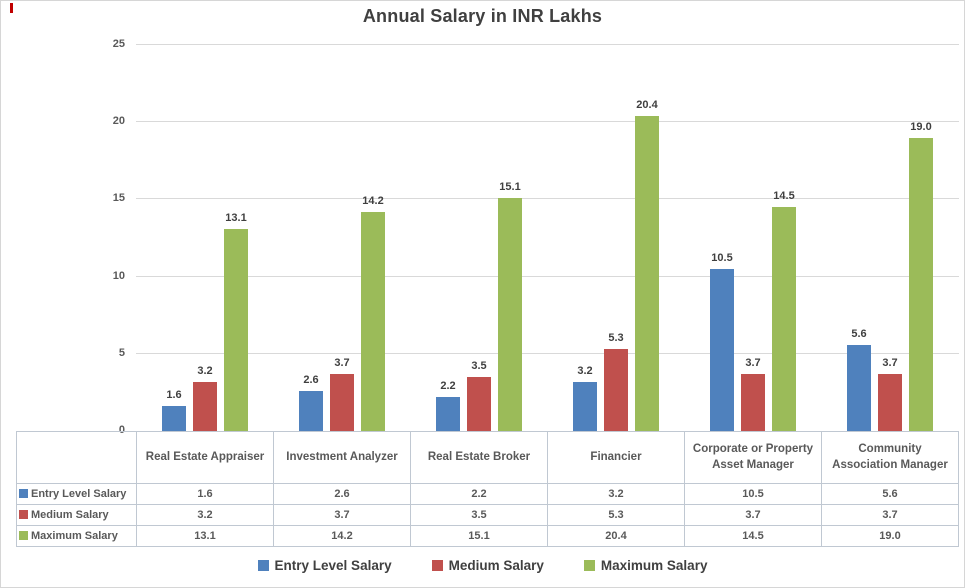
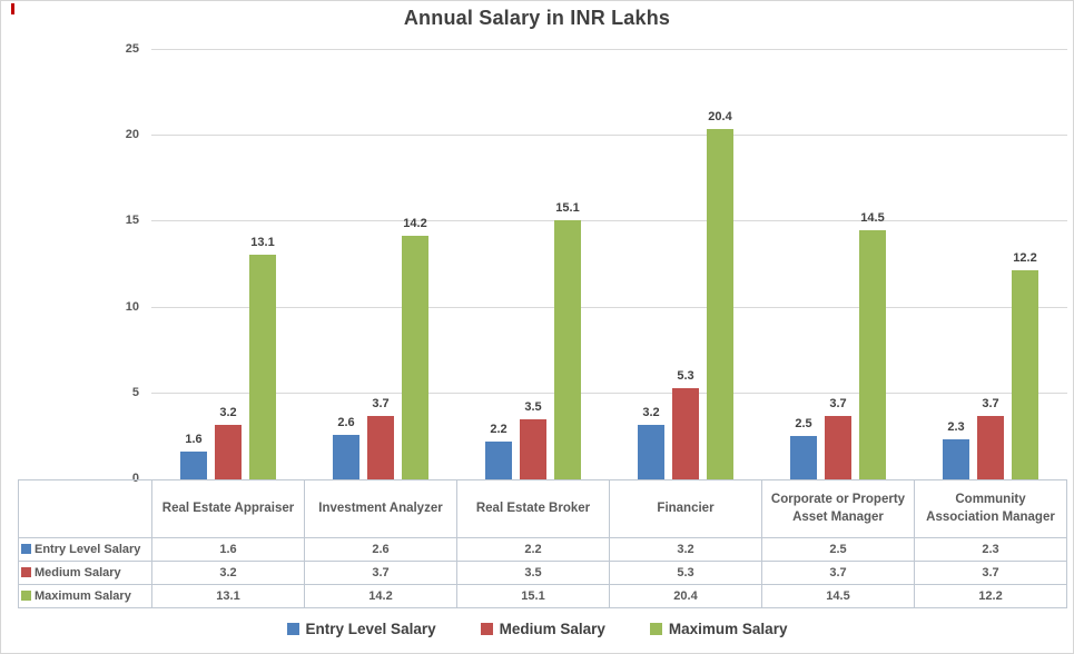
Entry Level Salary/Corporate or Property Asset Manager: 10.5 -> 2.5
Entry Level Salary/Community Association Manager: 5.6 -> 2.3
Maximum Salary/Community Association Manager: 19.0 -> 12.2
